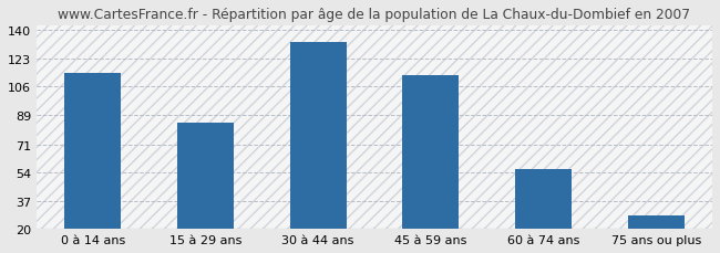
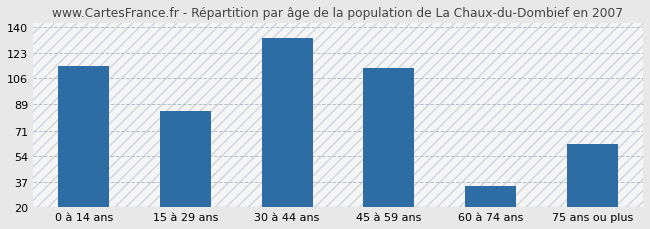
60 à 74 ans: 56 -> 34
75 ans ou plus: 28 -> 62
